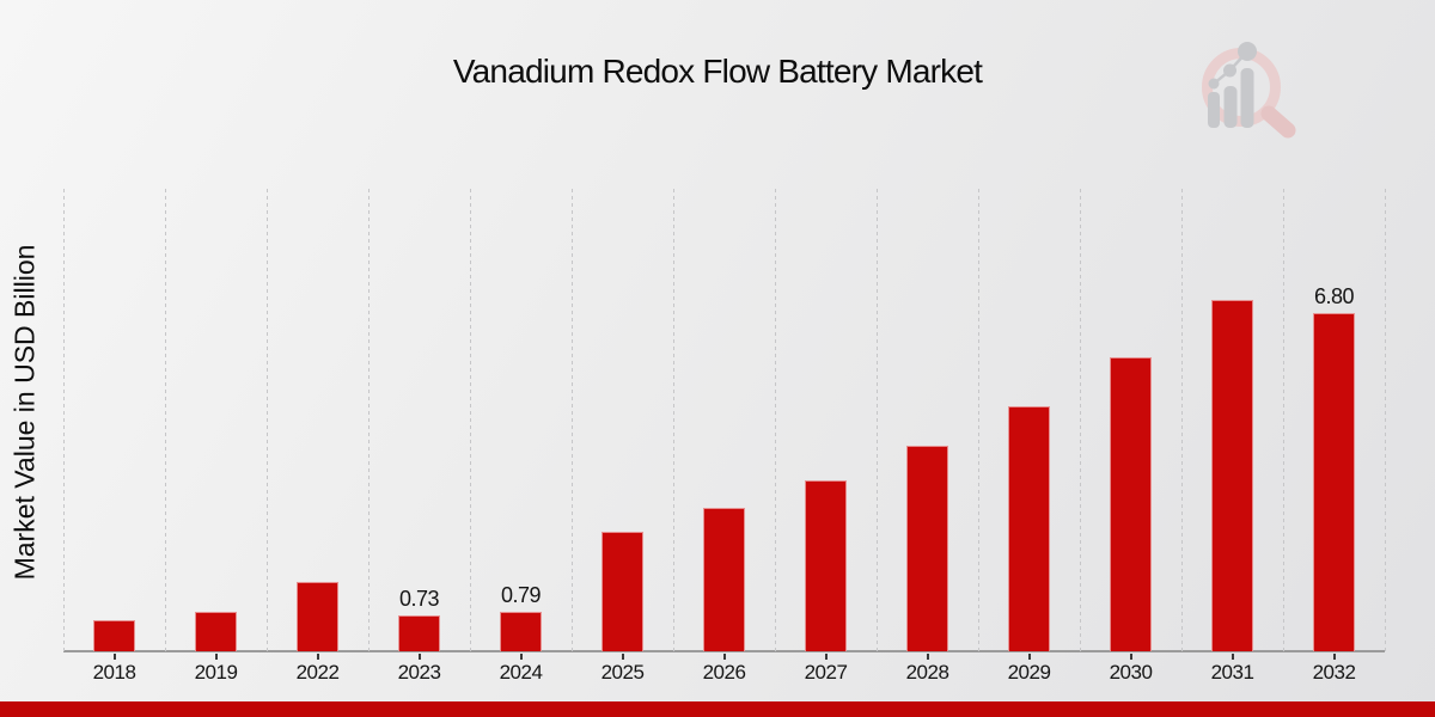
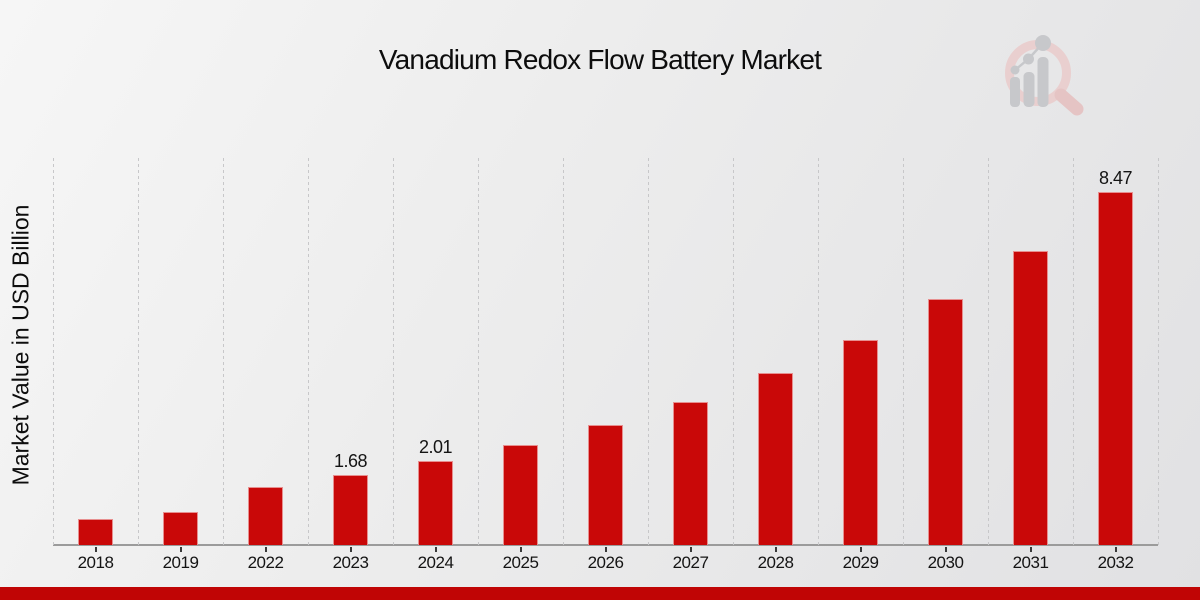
2023: 0.73 -> 1.68
2024: 0.79 -> 2.01
2032: 6.80 -> 8.47
